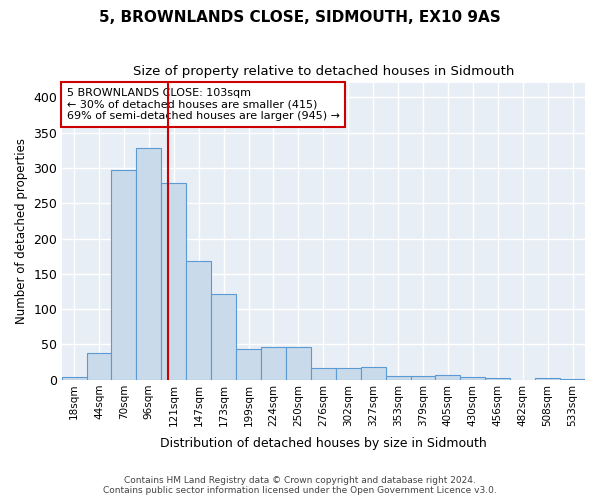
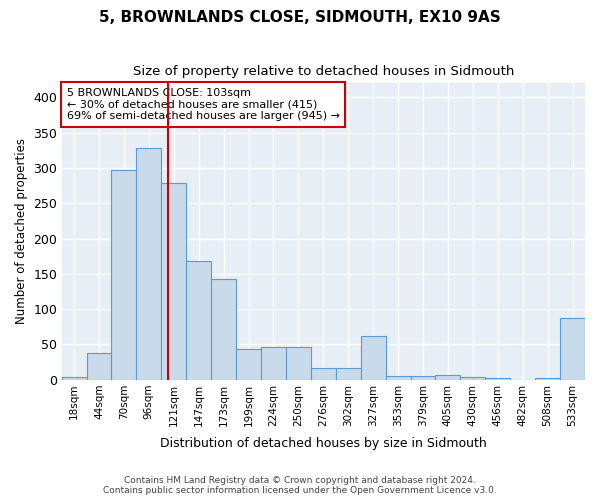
173sqm: 121 -> 142
327sqm: 18 -> 62
533sqm: 1 -> 88
